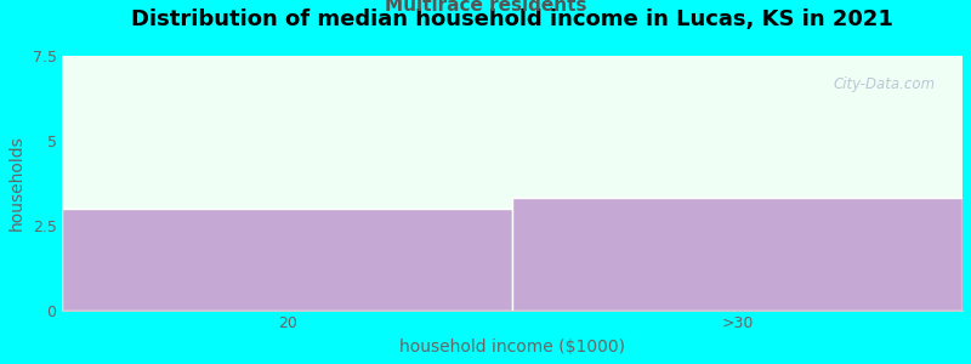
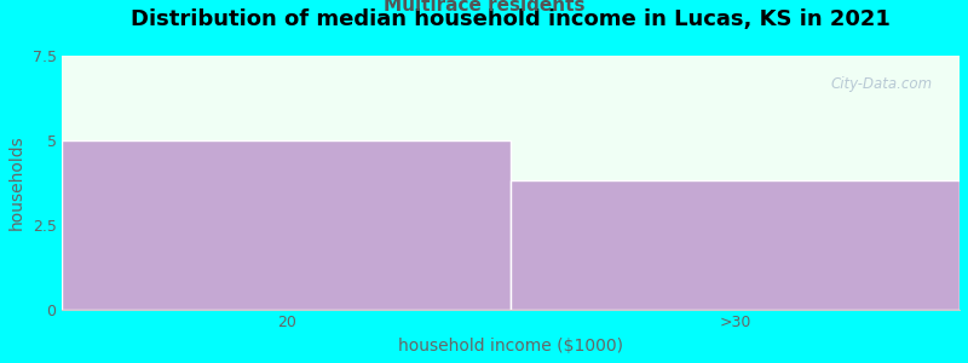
20: 3.0 -> 5.0
>30: 3.3 -> 3.8
